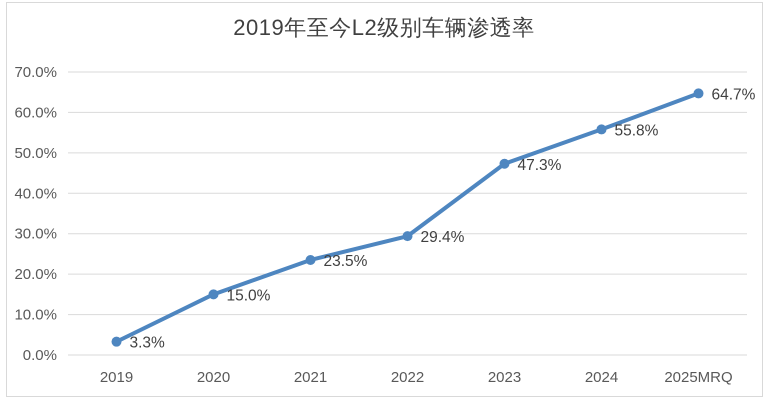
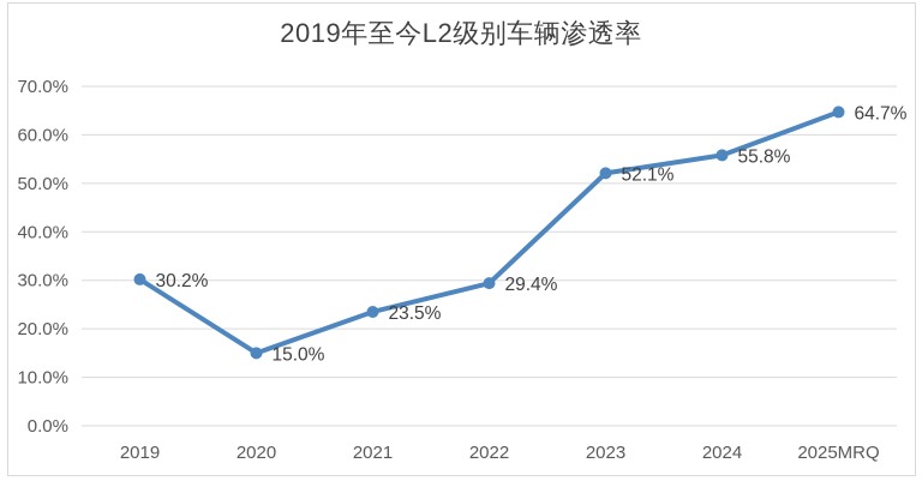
2019: 3.3% -> 30.2%
2023: 47.3% -> 52.1%
